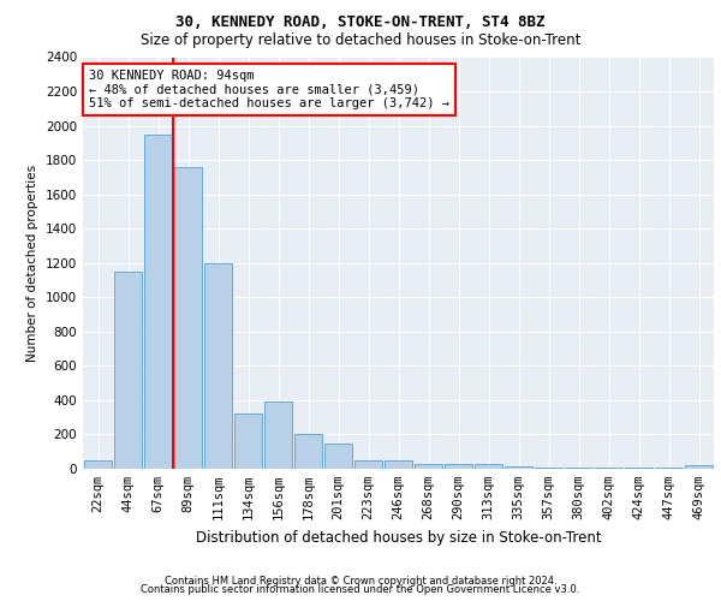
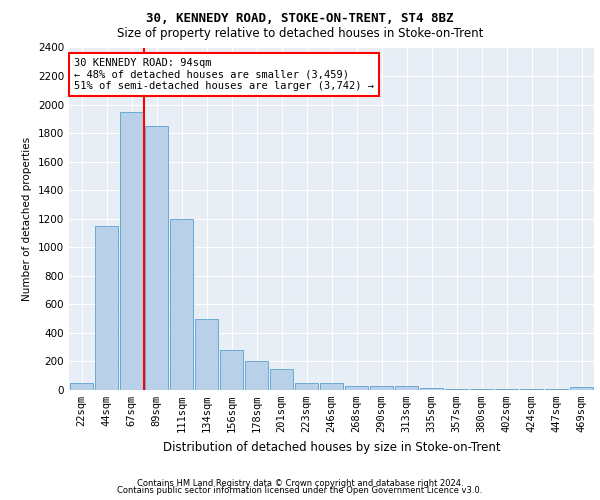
89sqm: 1760 -> 1850
134sqm: 320 -> 500
156sqm: 390 -> 280
